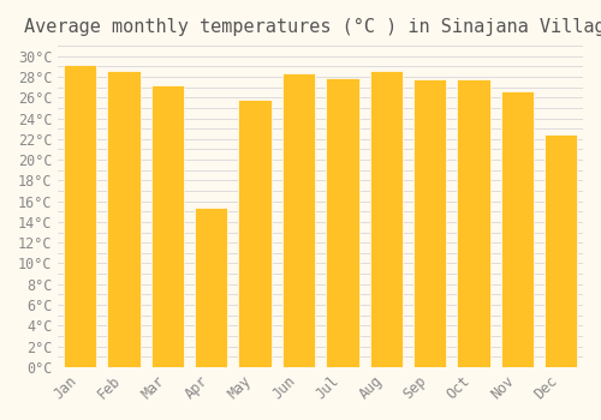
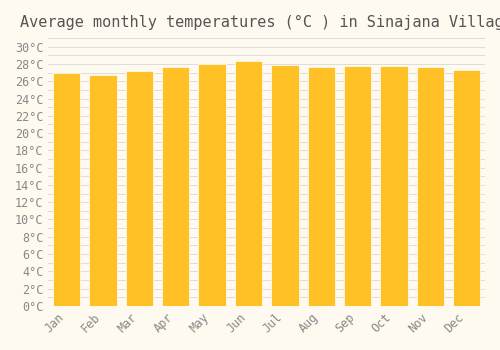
Jan: 29.2°C -> 27.0°C
Feb: 28.6°C -> 26.7°C
Apr: 15.4°C -> 27.7°C
May: 25.8°C -> 28.0°C
Aug: 28.6°C -> 27.6°C
Nov: 26.6°C -> 27.6°C
Dec: 22.4°C -> 27.3°C
